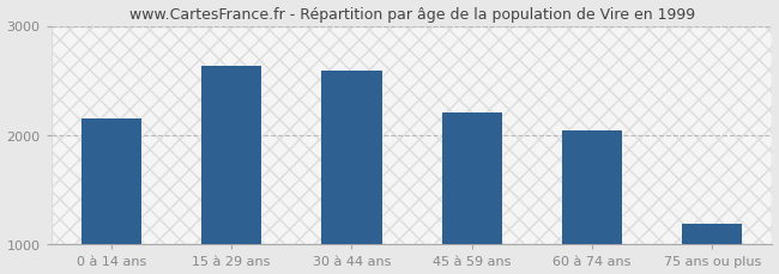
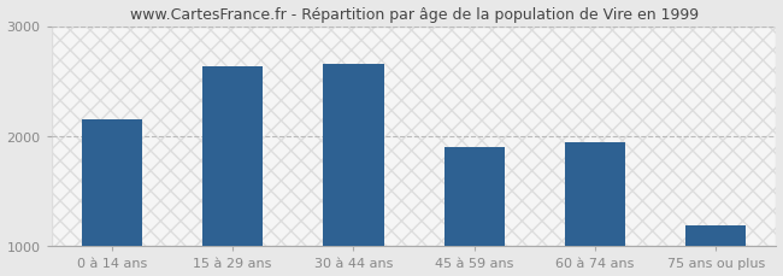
30 à 44 ans: 2590 -> 2660
45 à 59 ans: 2200 -> 1900
60 à 74 ans: 2040 -> 1940
